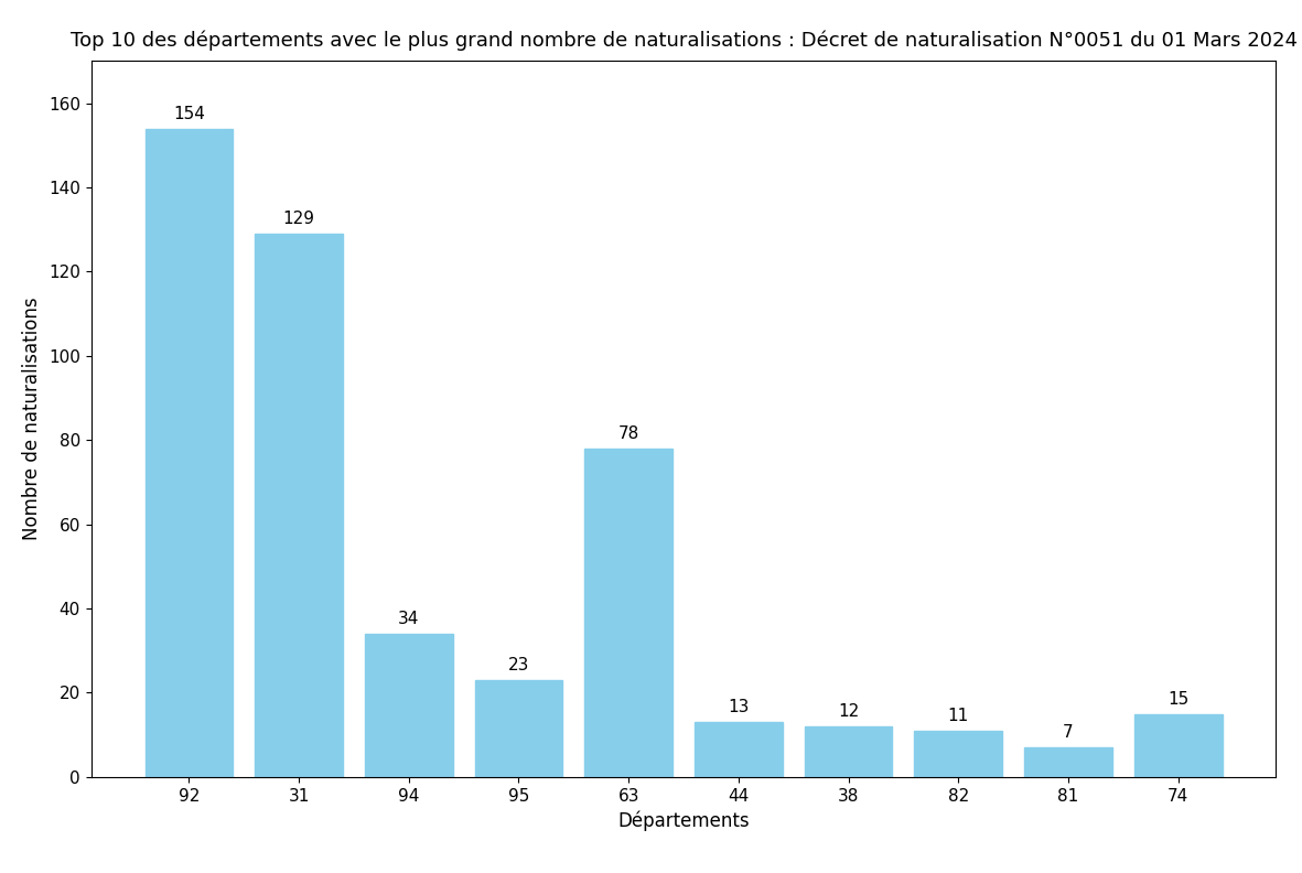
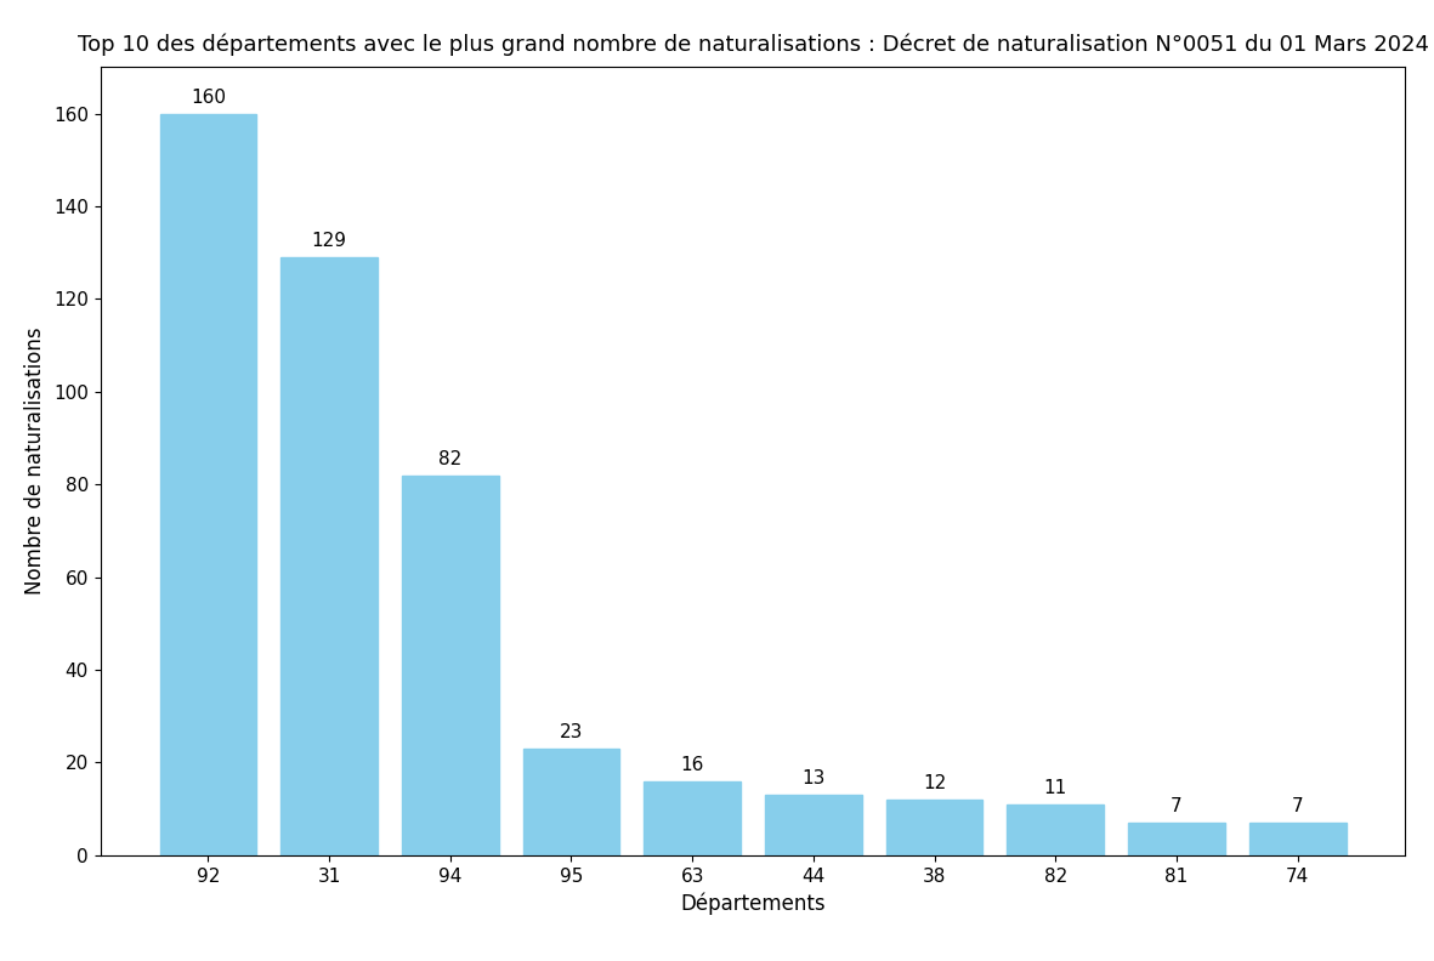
92: 154 -> 160
94: 34 -> 82
63: 78 -> 16
74: 15 -> 7
